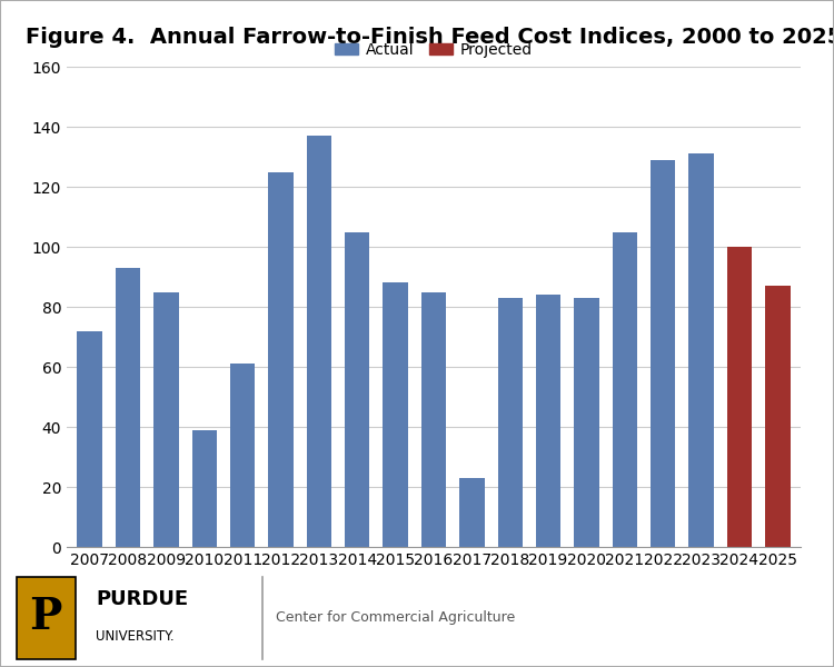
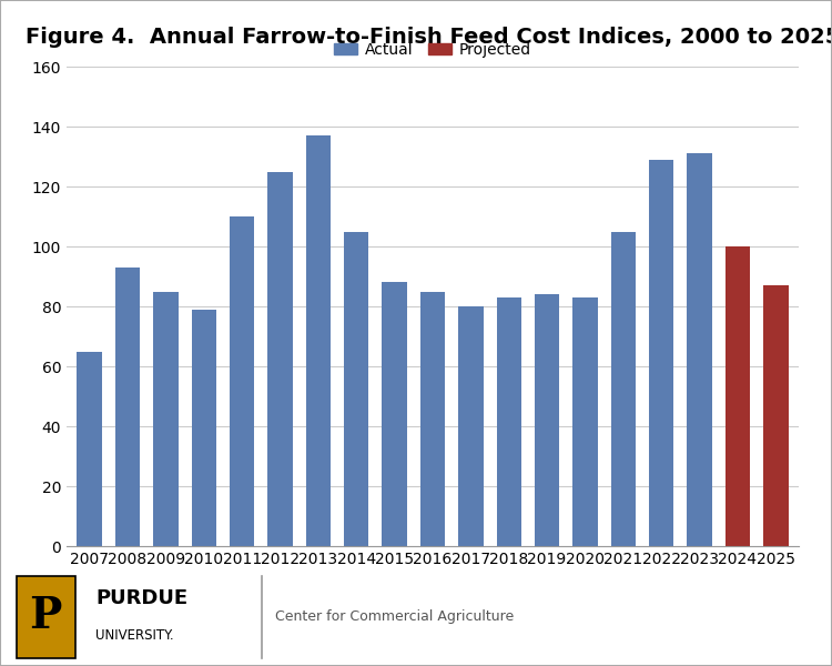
2007: 72 -> 65
2010: 39 -> 79
2011: 61 -> 110
2017: 23 -> 80
